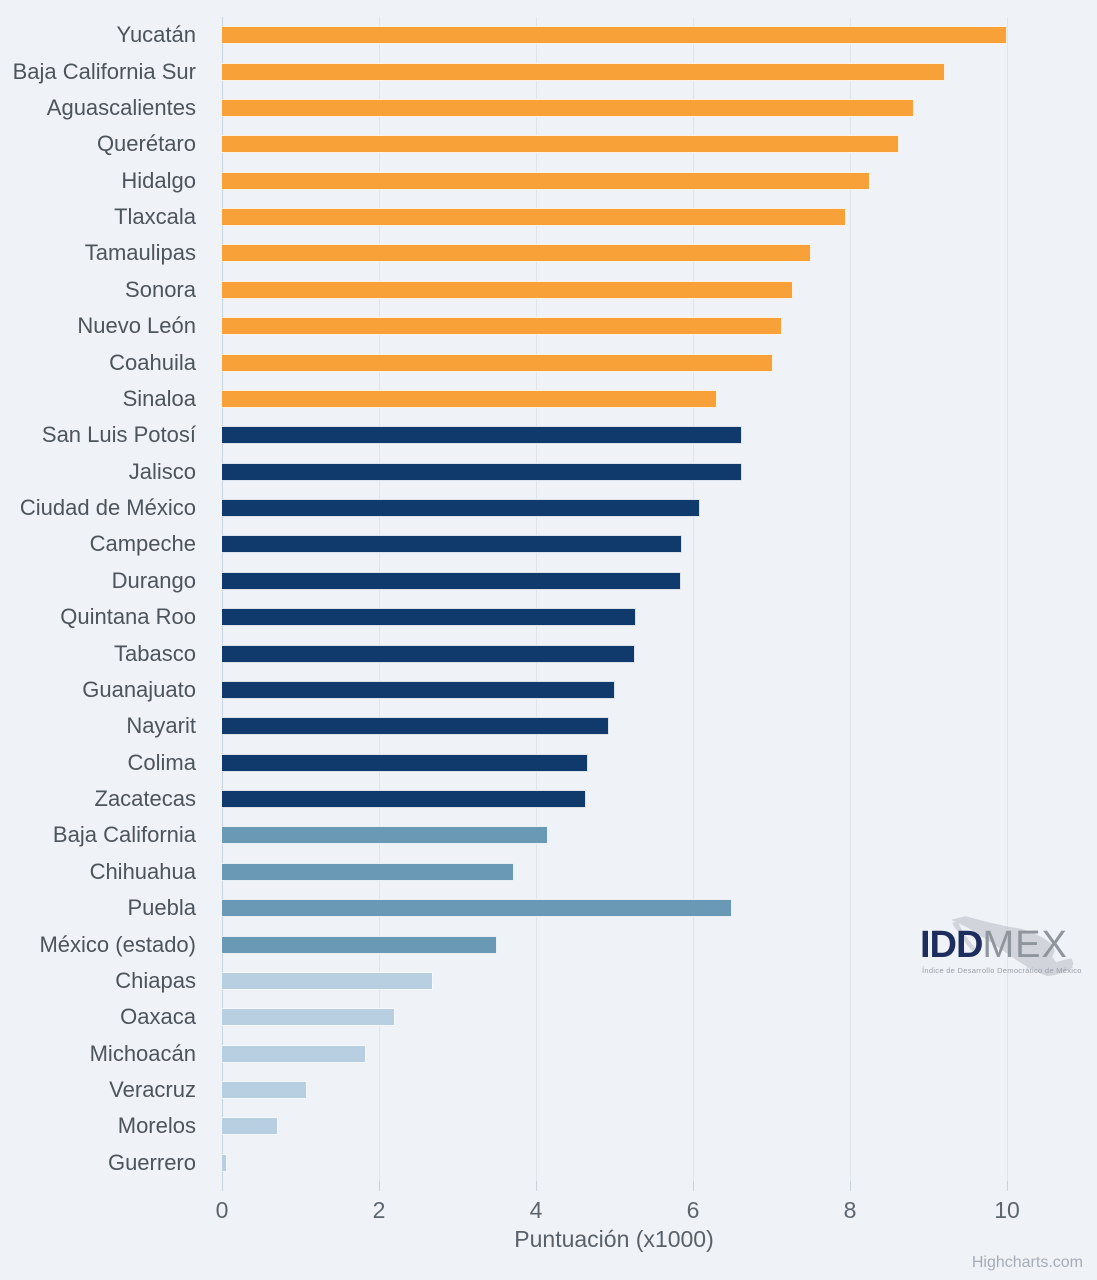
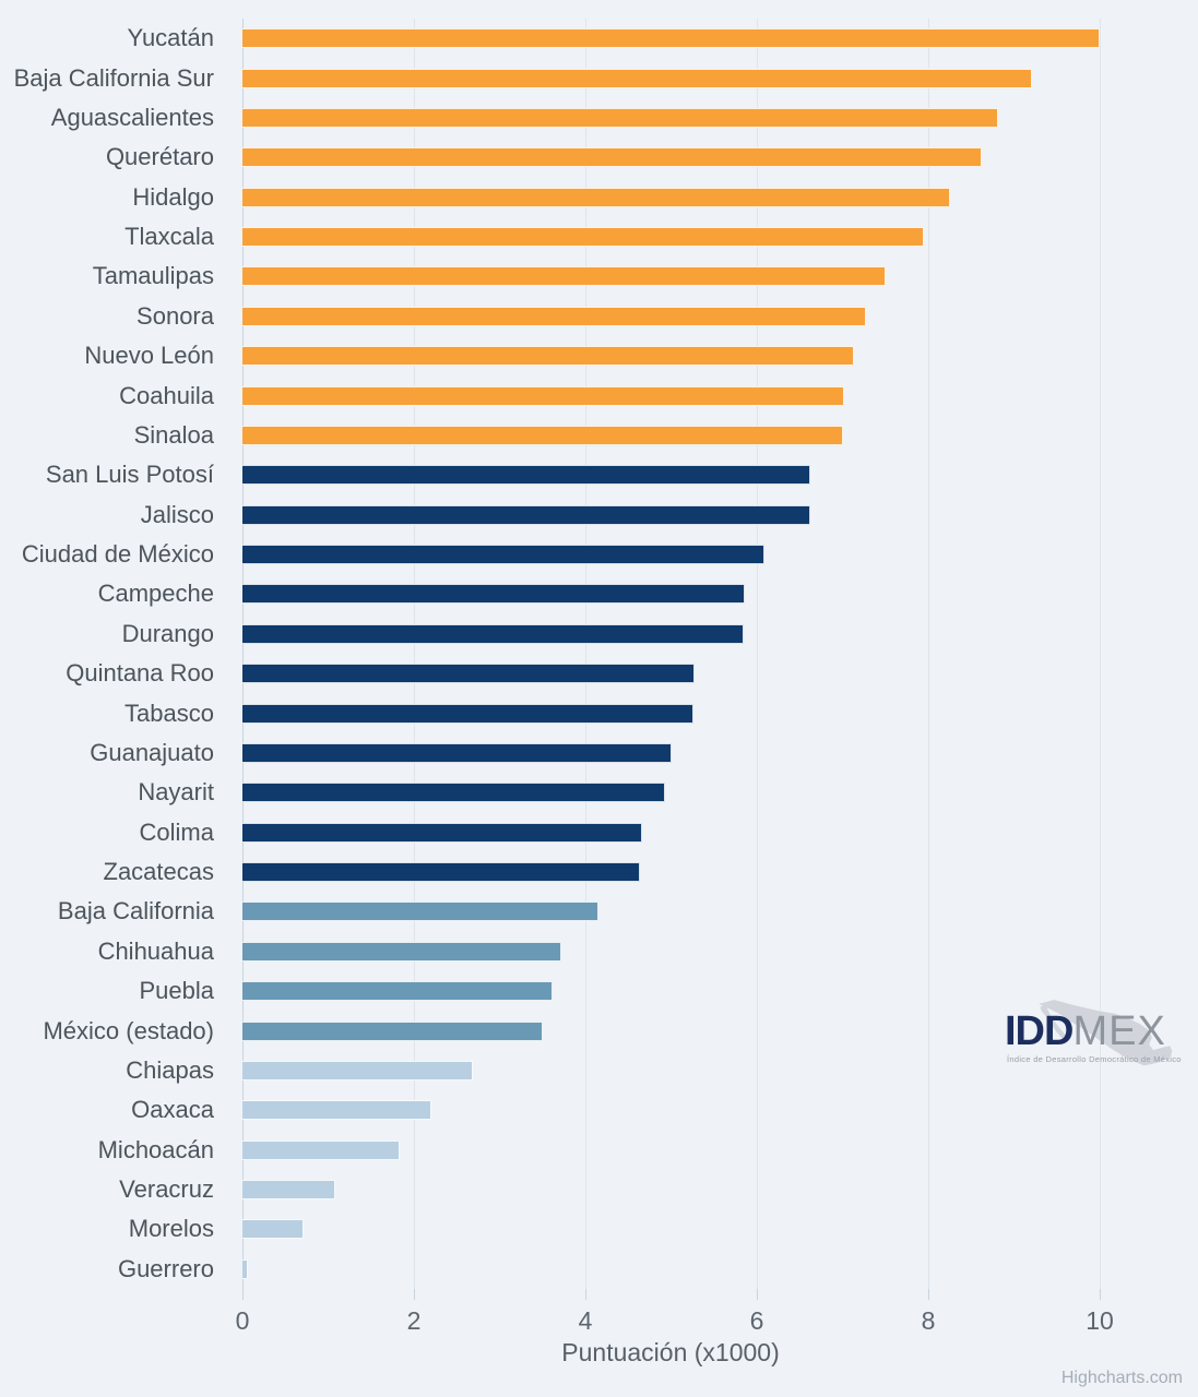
Sinaloa: 6.3 -> 7.0
Puebla: 6.5 -> 3.6
